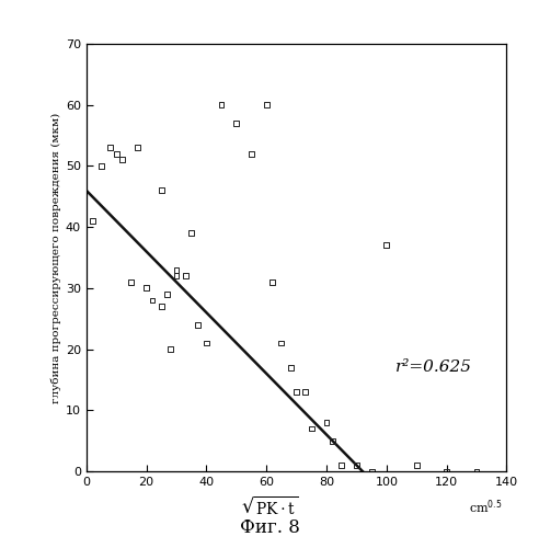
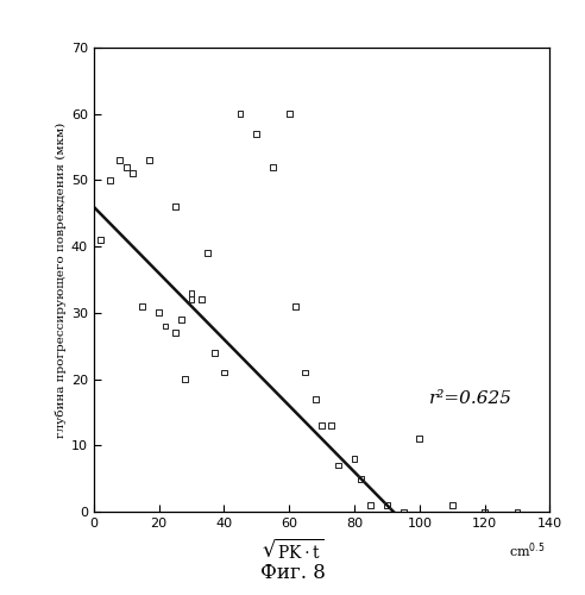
100: 37 -> 11
